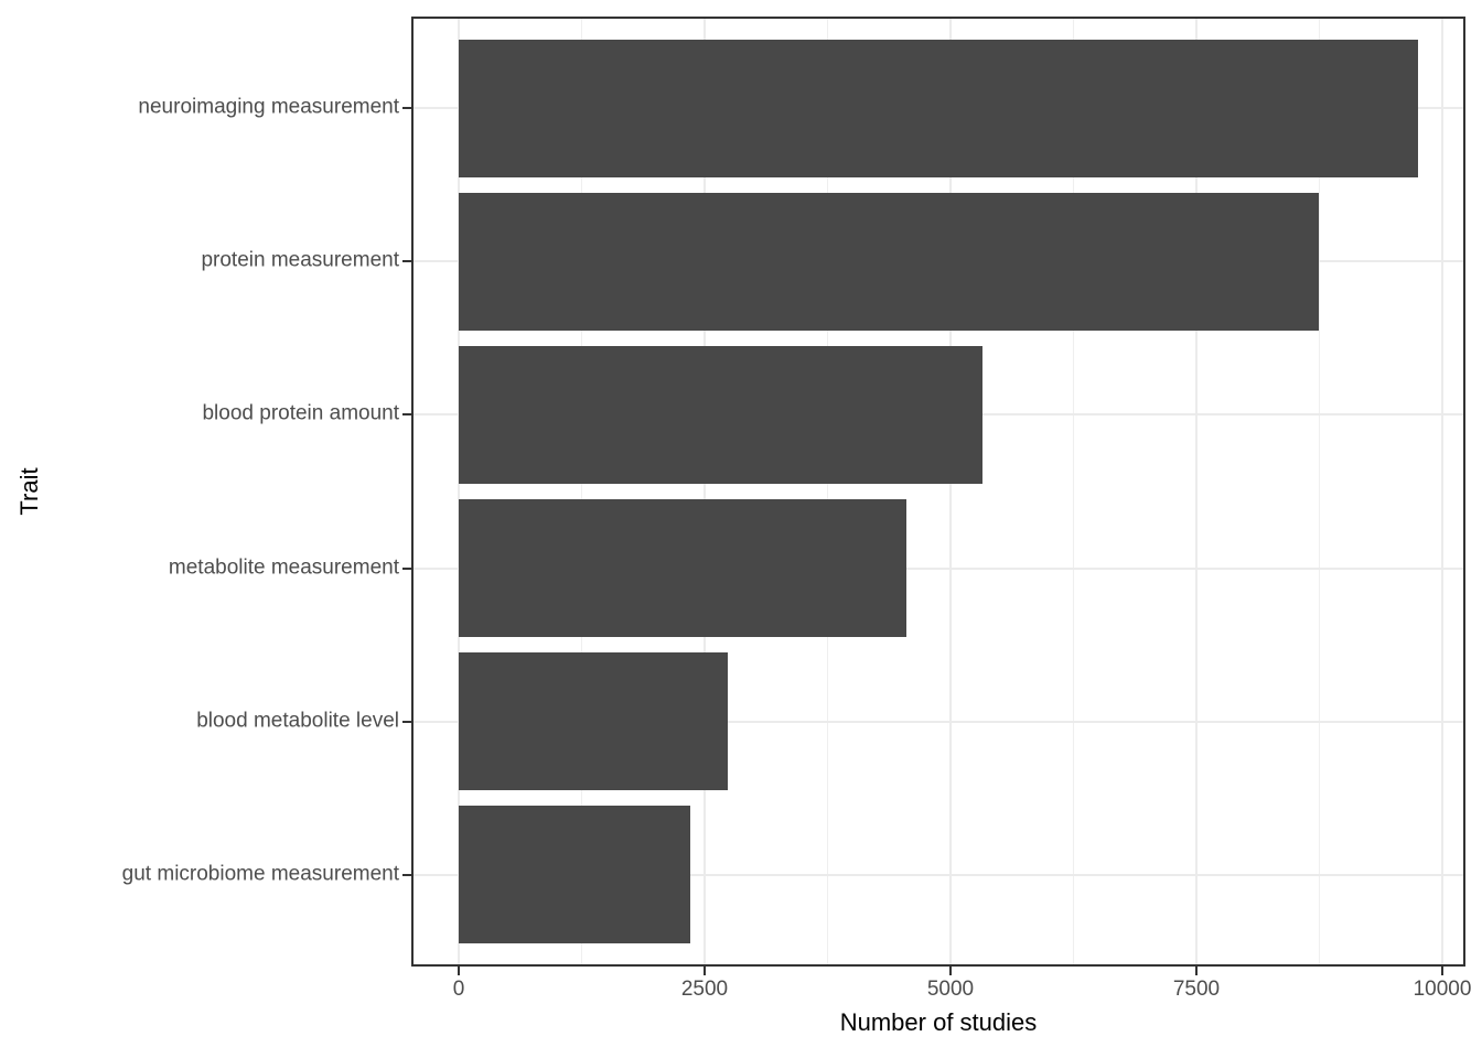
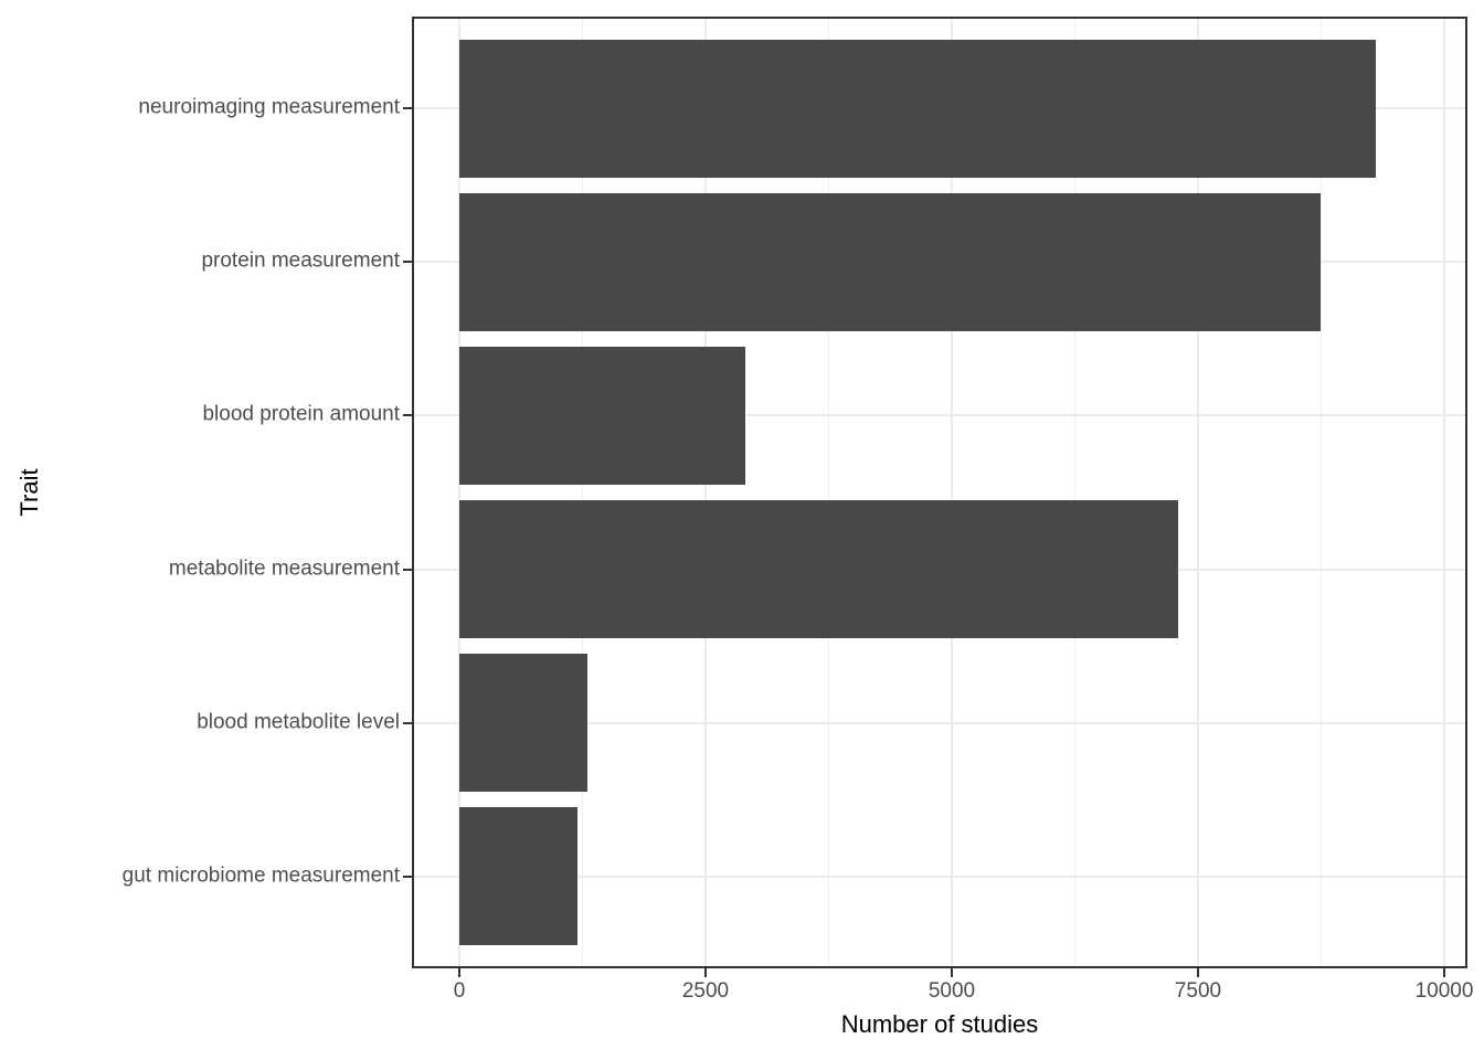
neuroimaging measurement: 9800 -> 9300
blood protein amount: 5300 -> 2900
metabolite measurement: 4600 -> 7300
blood metabolite level: 2700 -> 1300
gut microbiome measurement: 2400 -> 1200
